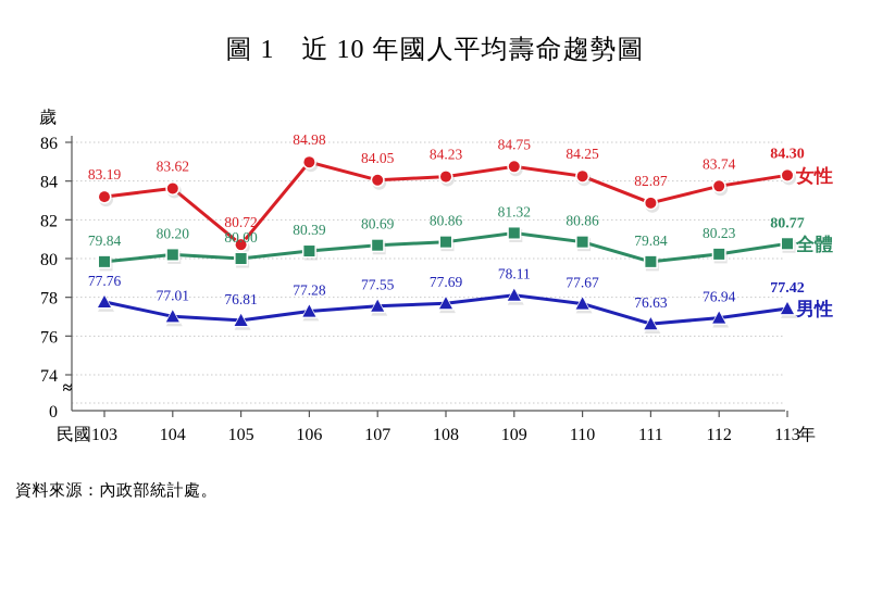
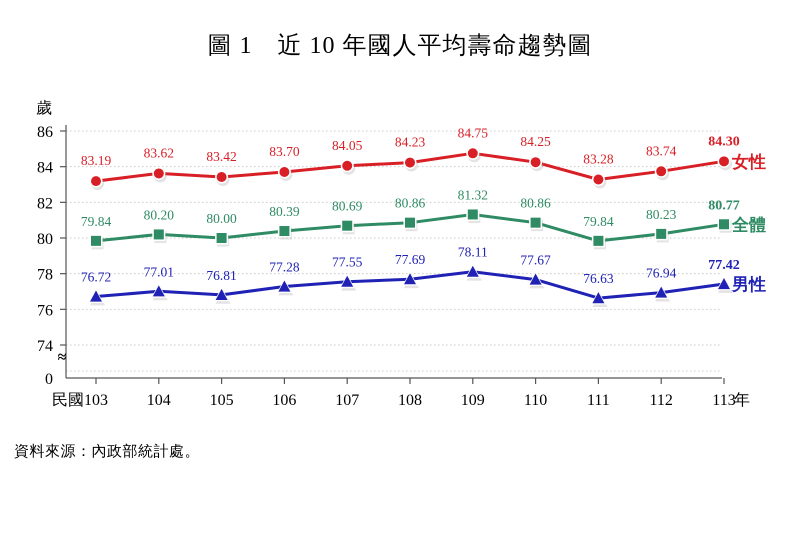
男性/103: 77.76 -> 76.72
女性/105: 80.72 -> 83.42
女性/106: 84.98 -> 83.70
女性/111: 82.87 -> 83.28
